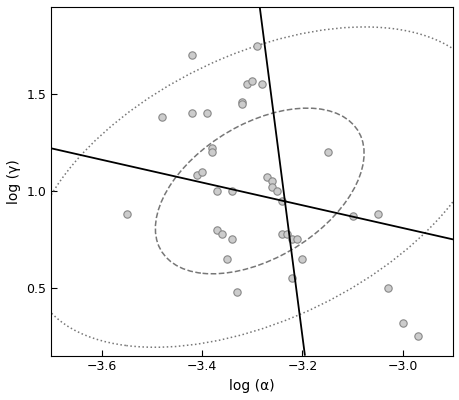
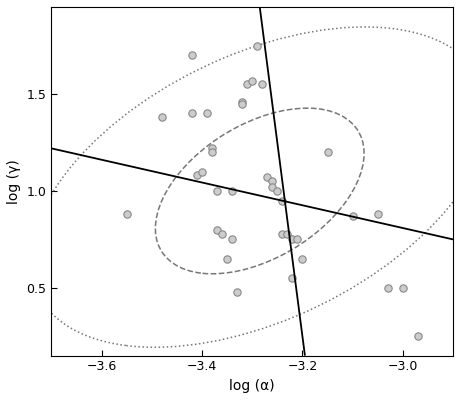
−3.0: 0.32 -> 0.50
